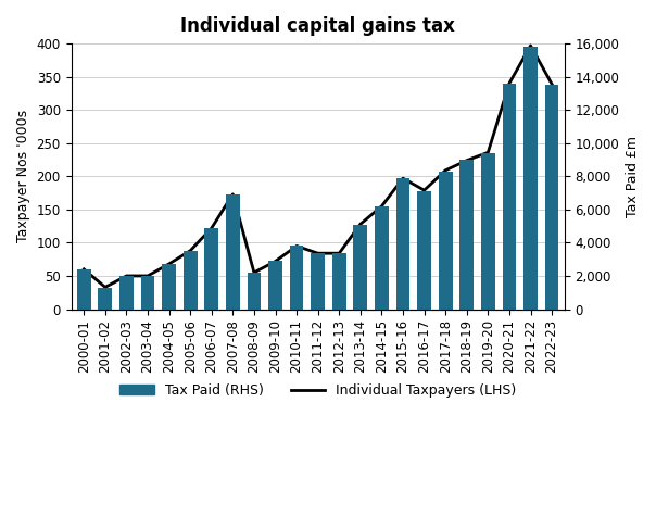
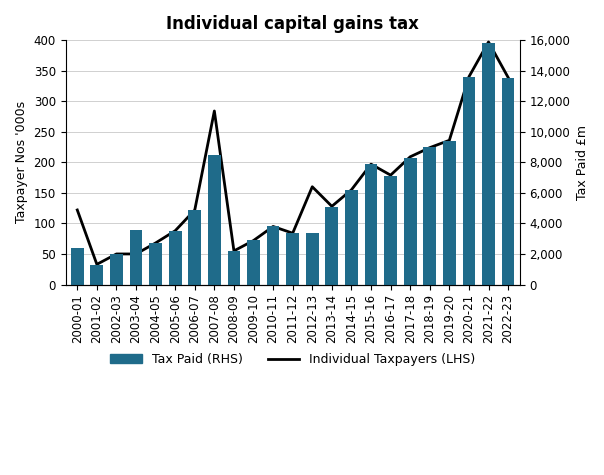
Individual Taxpayers (LHS)/2000-01: 60 -> 122
Tax Paid (RHS)/2003-04: 2,000 -> 3,600
Tax Paid (RHS)/2007-08: 6,900 -> 8,500
Individual Taxpayers (LHS)/2007-08: 173 -> 284
Individual Taxpayers (LHS)/2012-13: 84 -> 160
